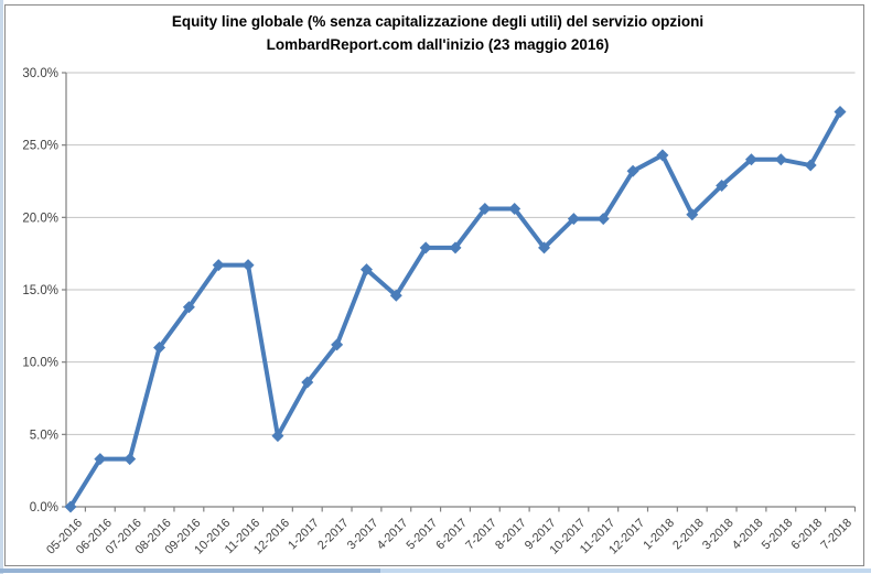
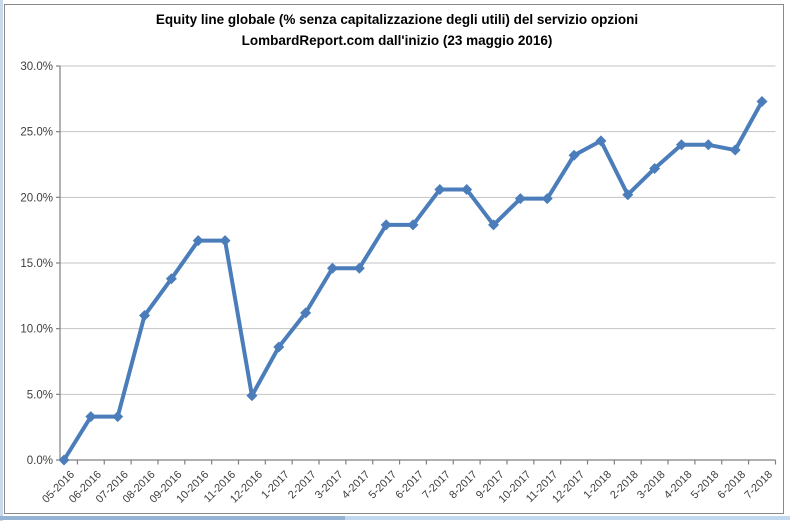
3-2017: 16.4% -> 14.6%
